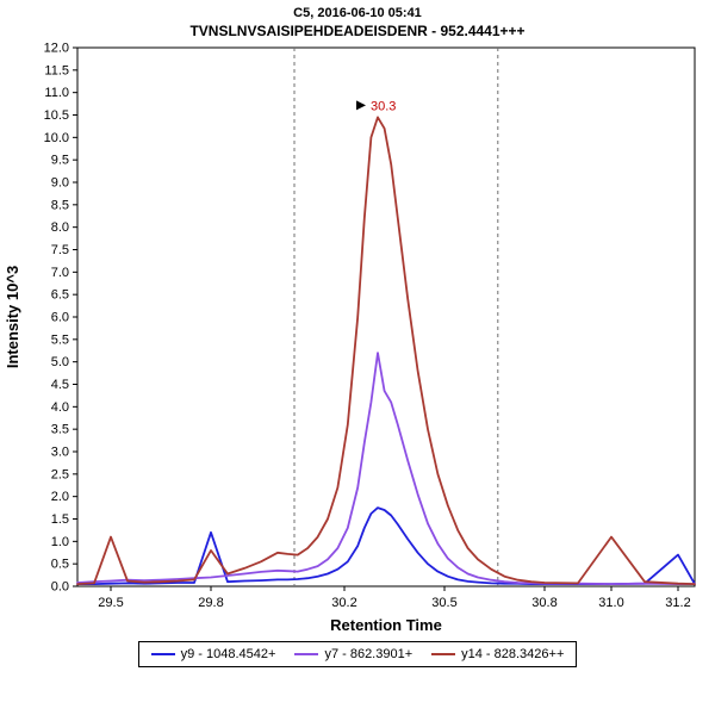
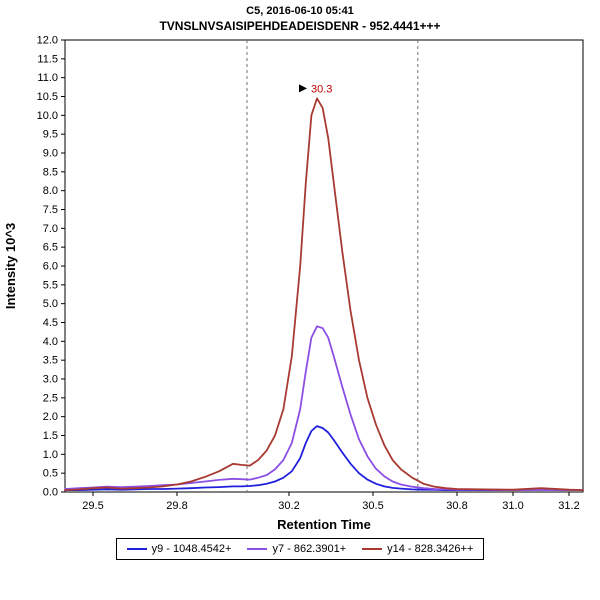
y14 - 828.3426++/29.5: 1.1 -> 0.1
y9 - 1048.4542+/29.8: 1.2 -> 0.1
y14 - 828.3426++/29.8: 0.8 -> 0.2
y7 - 862.3901+/30.3: 5.2 -> 4.4
y14 - 828.3426++/31.0: 1.1 -> 0.1
y9 - 1048.4542+/31.2: 0.7 -> 0.1
